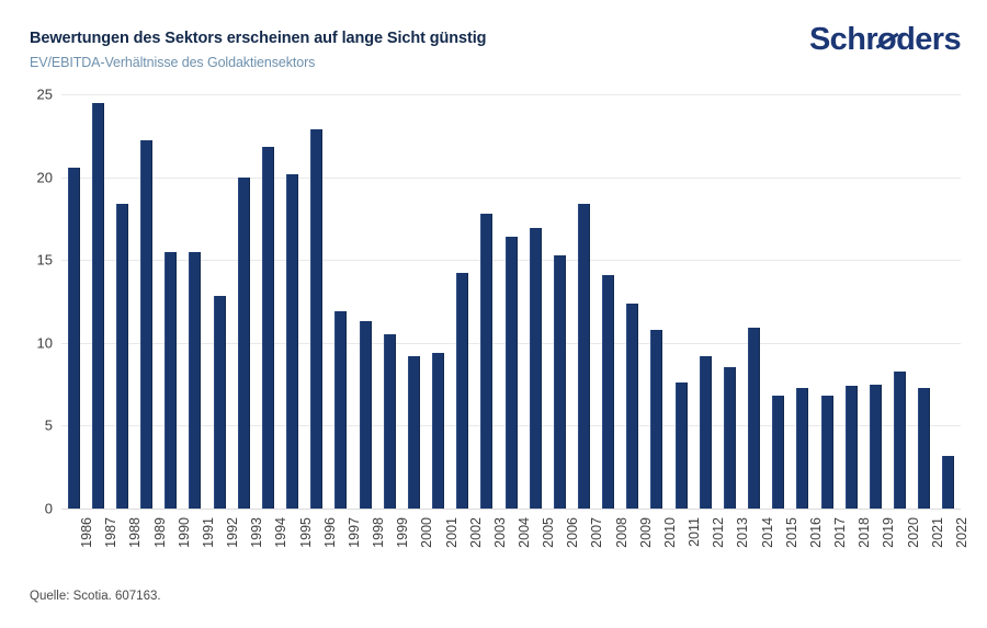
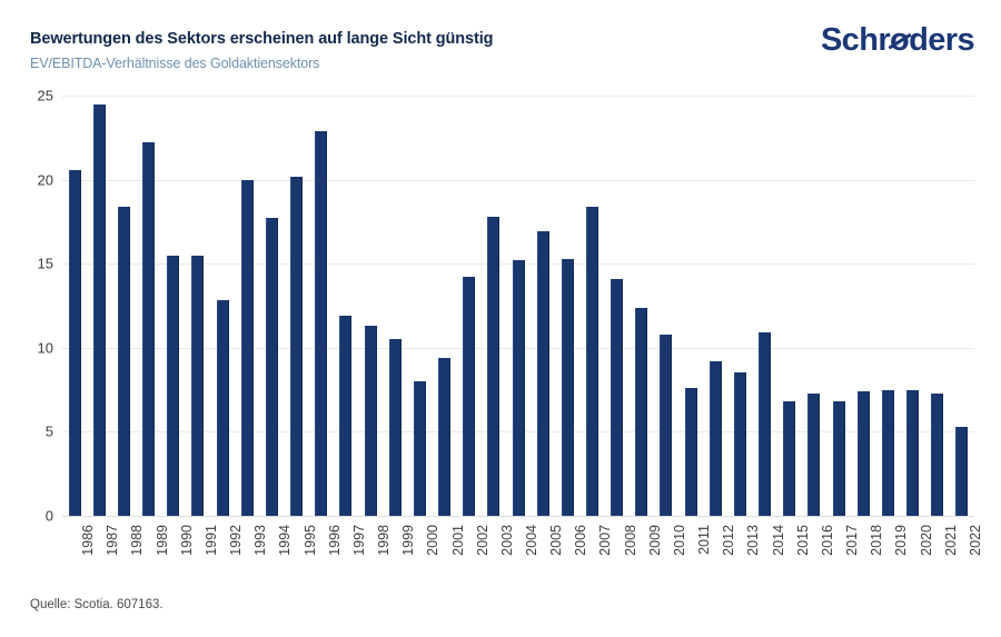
1994: 21.8 -> 17.7
2000: 9.2 -> 8.0
2004: 16.4 -> 15.2
2020: 8.3 -> 7.5
2022: 3.2 -> 5.3
